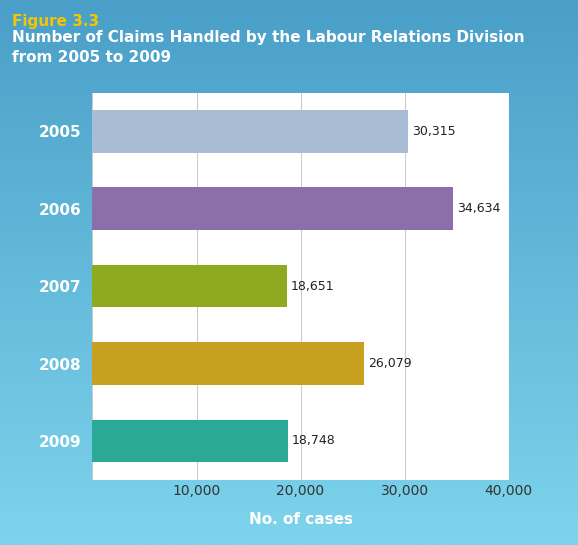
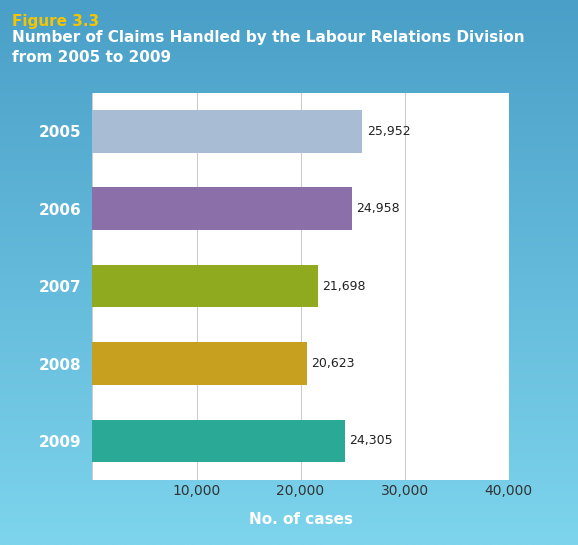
2005: 30,315 -> 25,952
2006: 34,634 -> 24,958
2007: 18,651 -> 21,698
2008: 26,079 -> 20,623
2009: 18,748 -> 24,305
